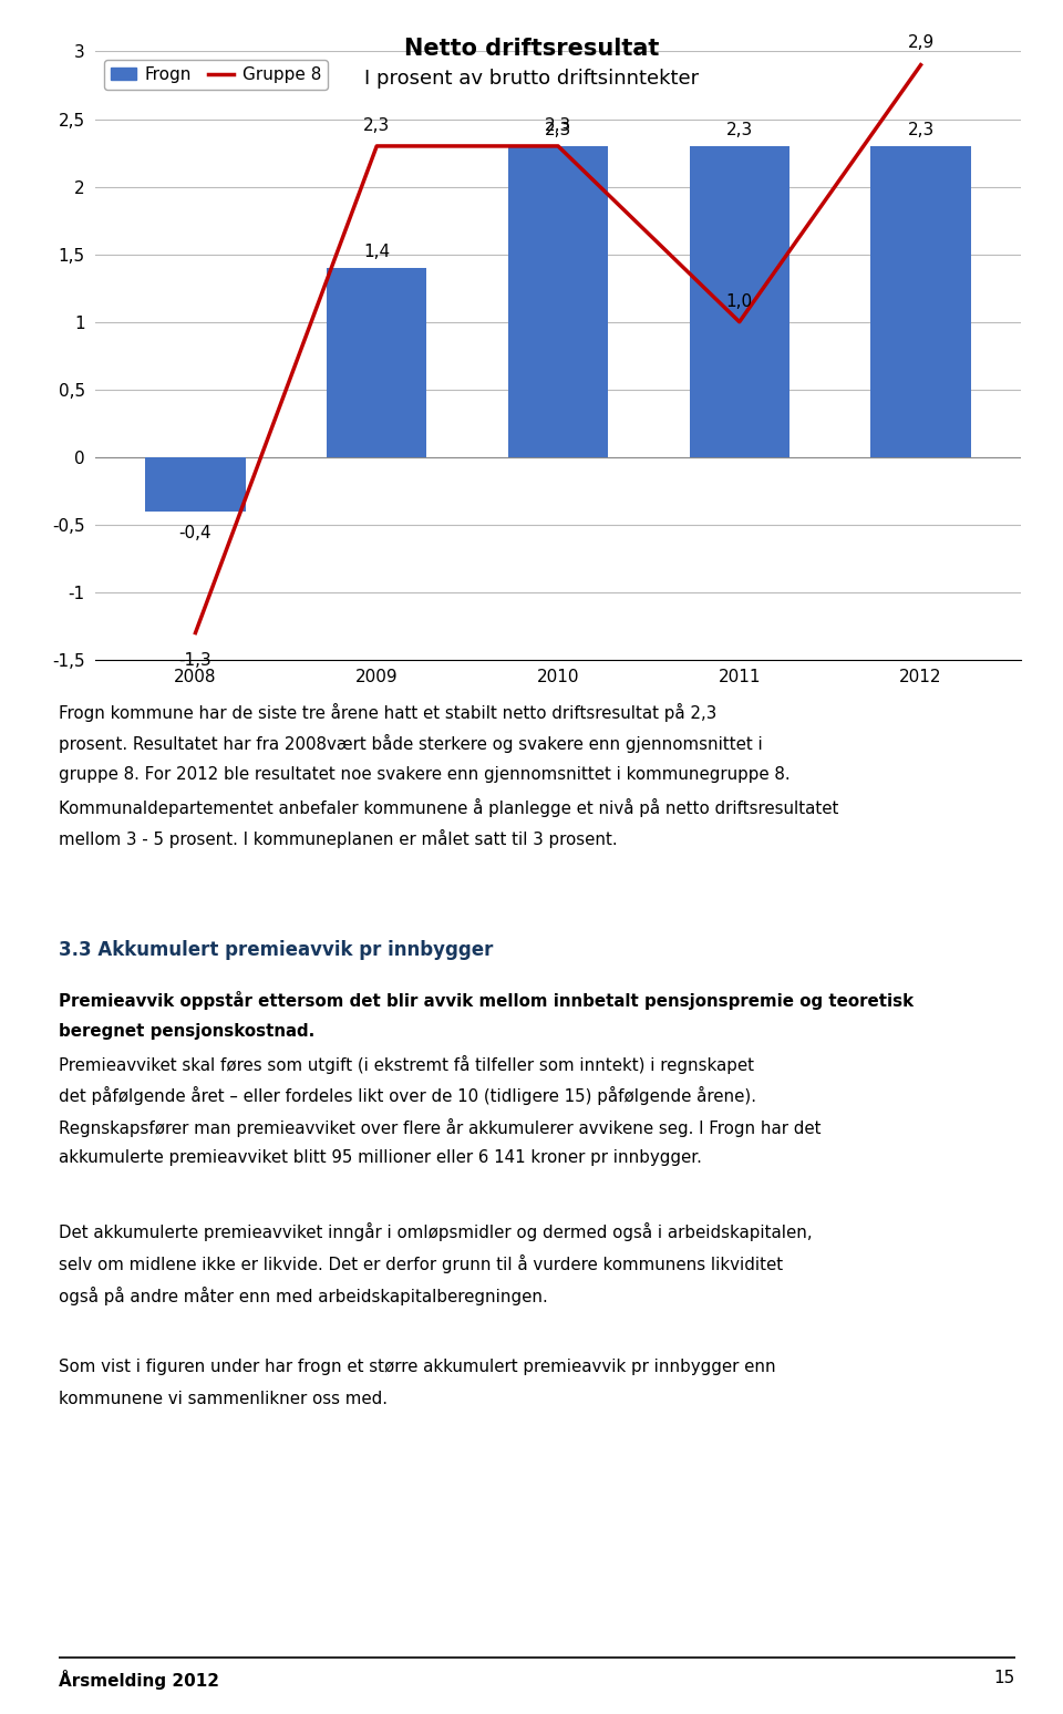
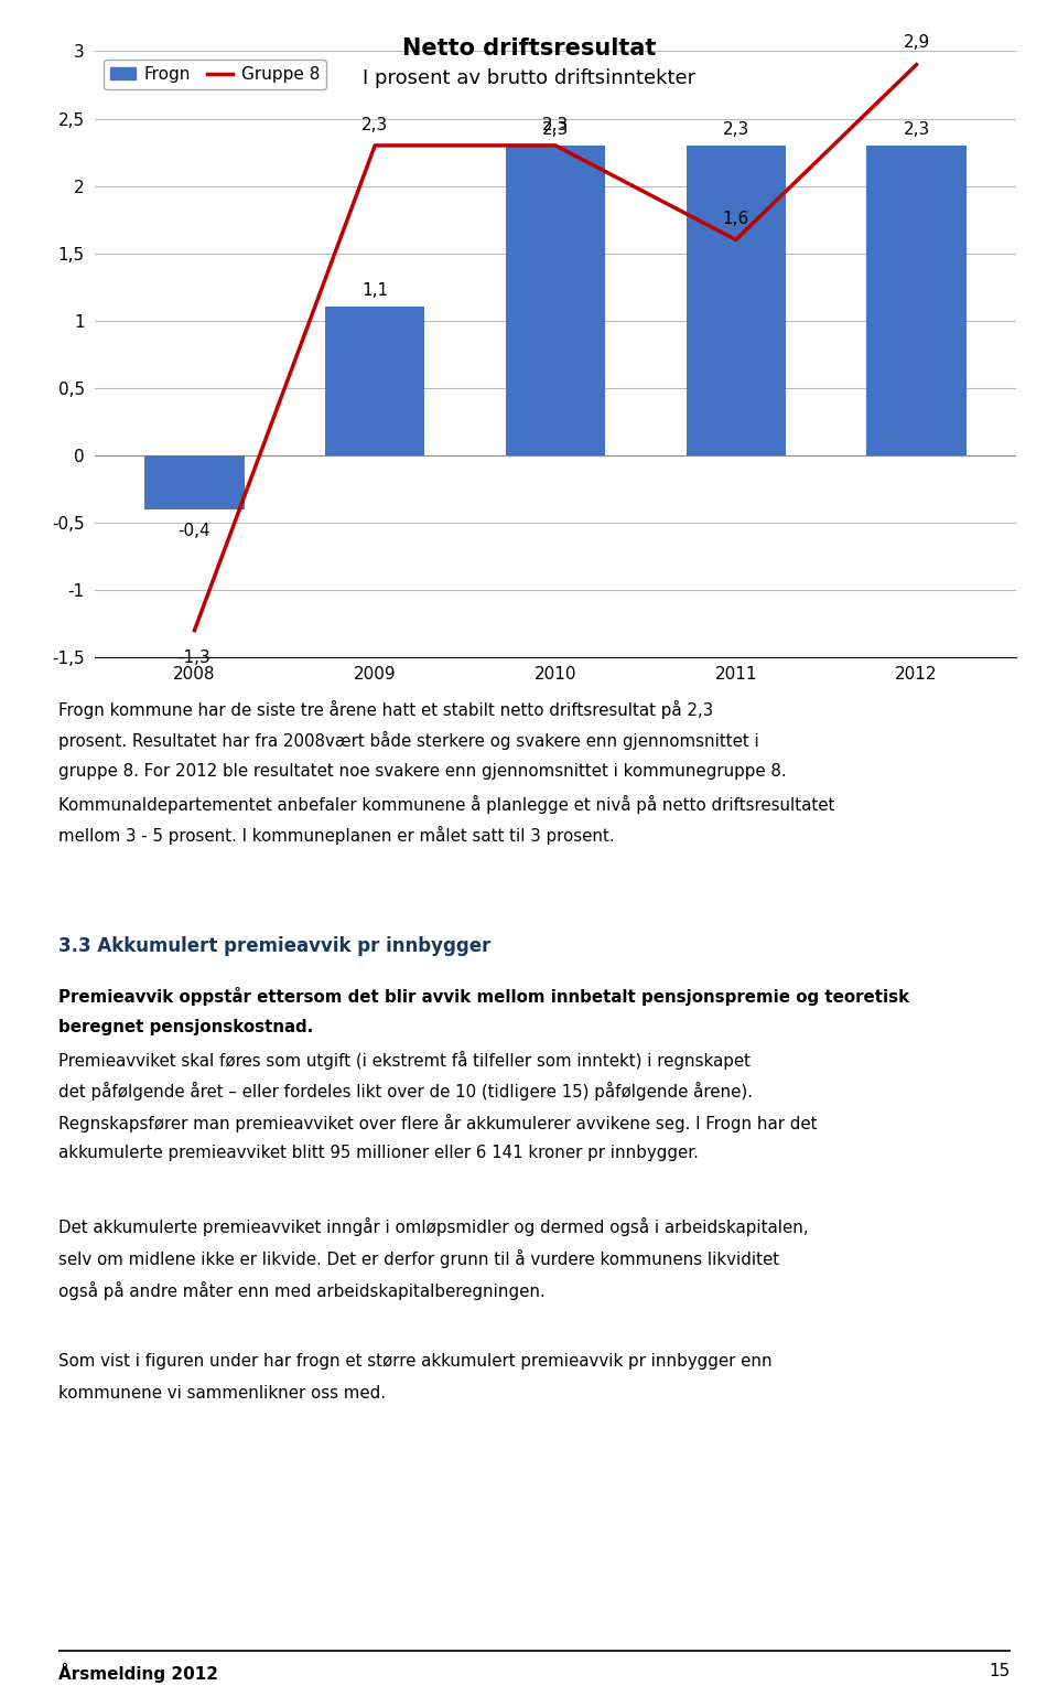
Frogn/2009: 1,4 -> 1,1
Gruppe 8/2011: 1,0 -> 1,6
